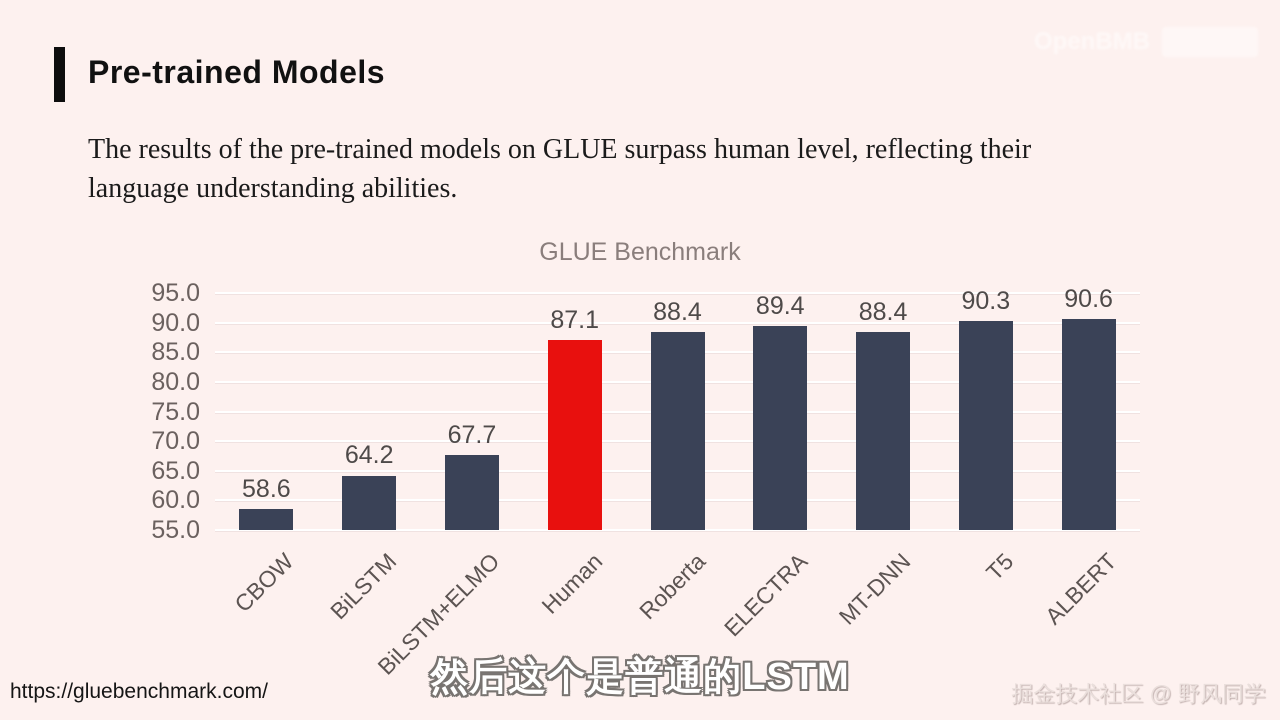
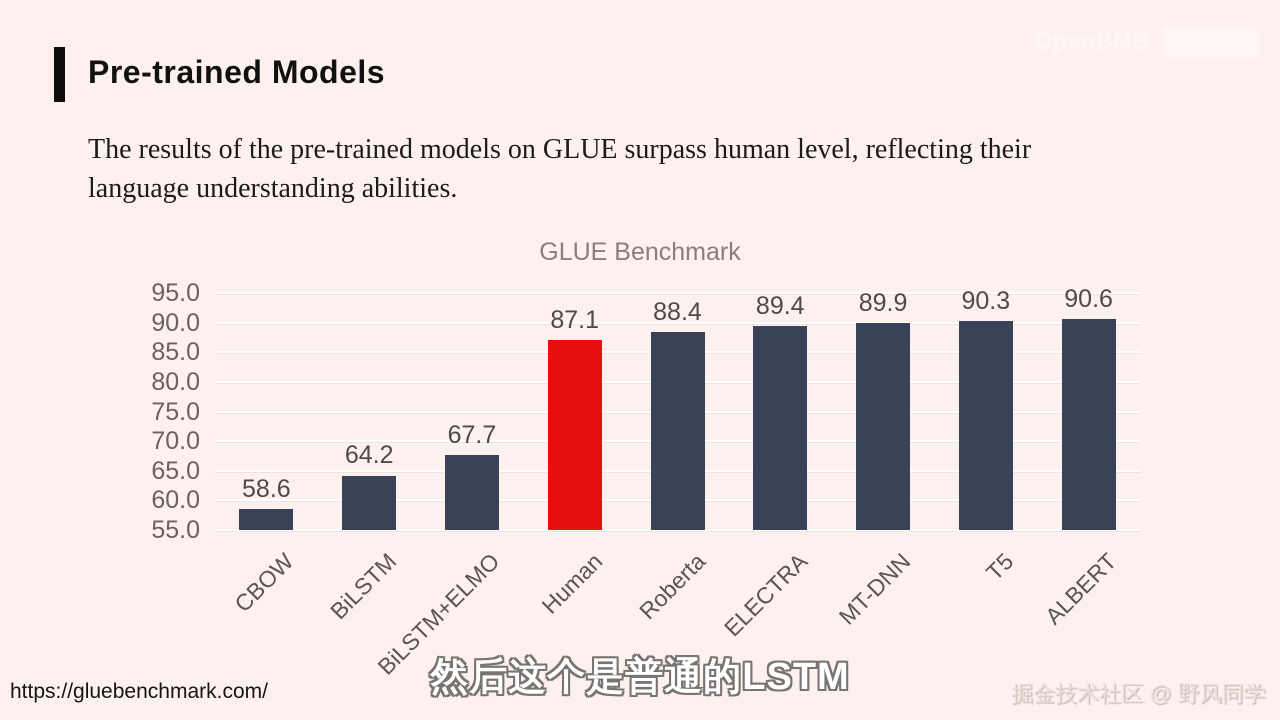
MT-DNN: 88.4 -> 89.9
